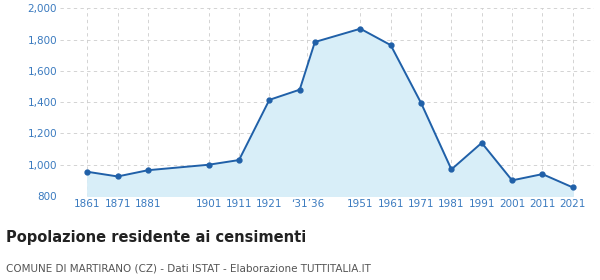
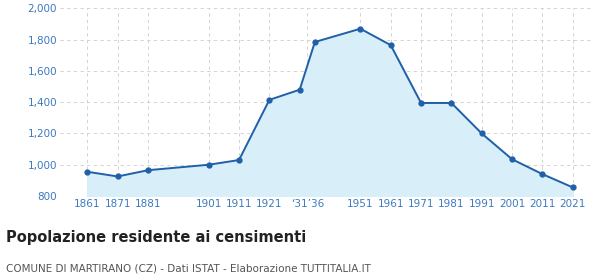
1981: 970 -> 1,400
1991: 1,140 -> 1,200
2001: 900 -> 1,040
